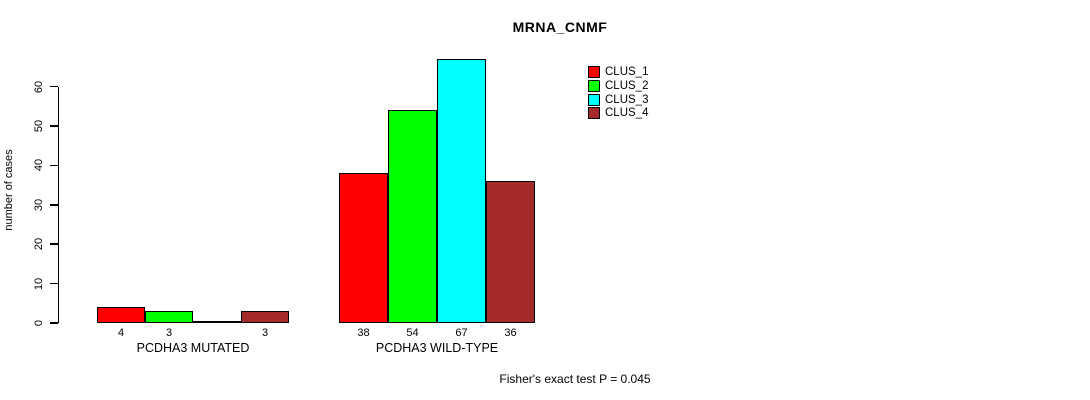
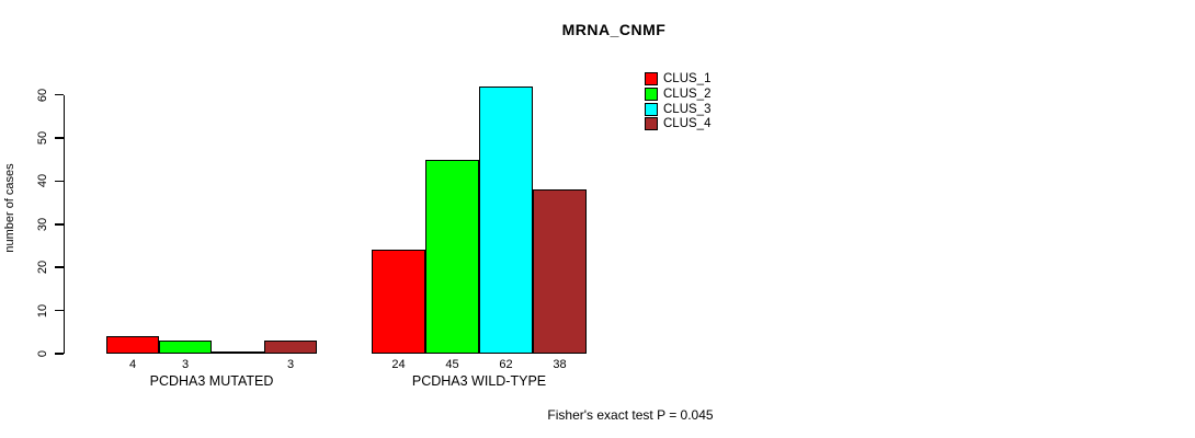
CLUS_1/PCDHA3 WILD-TYPE: 38 -> 24
CLUS_2/PCDHA3 WILD-TYPE: 54 -> 45
CLUS_3/PCDHA3 WILD-TYPE: 67 -> 62
CLUS_4/PCDHA3 WILD-TYPE: 36 -> 38
